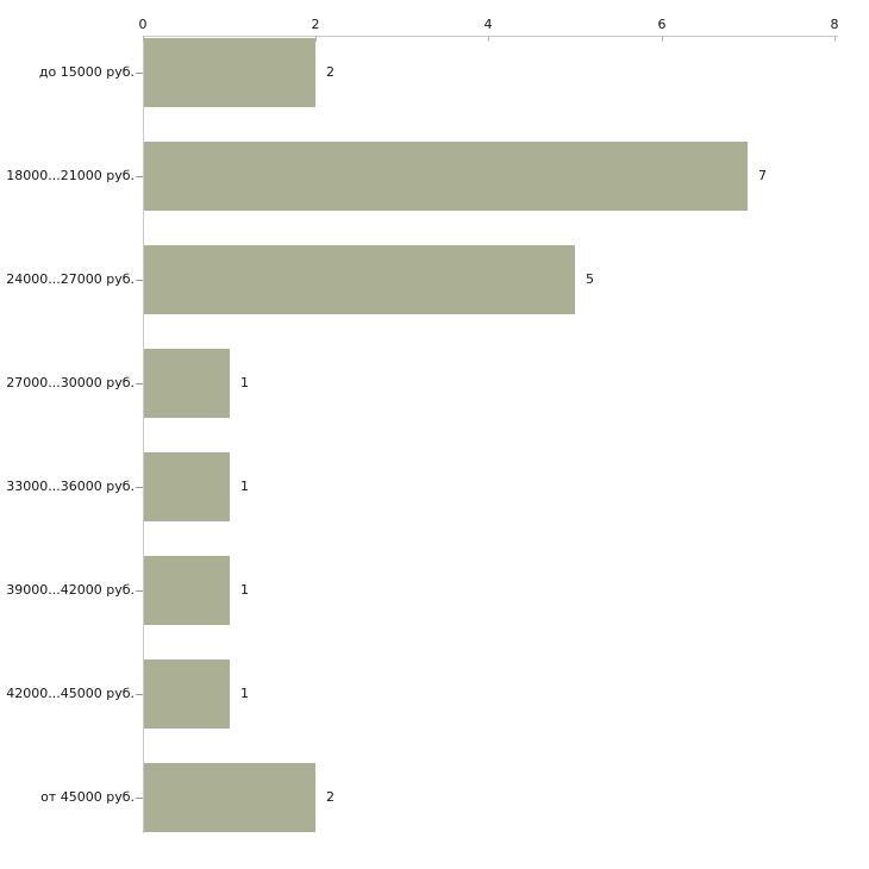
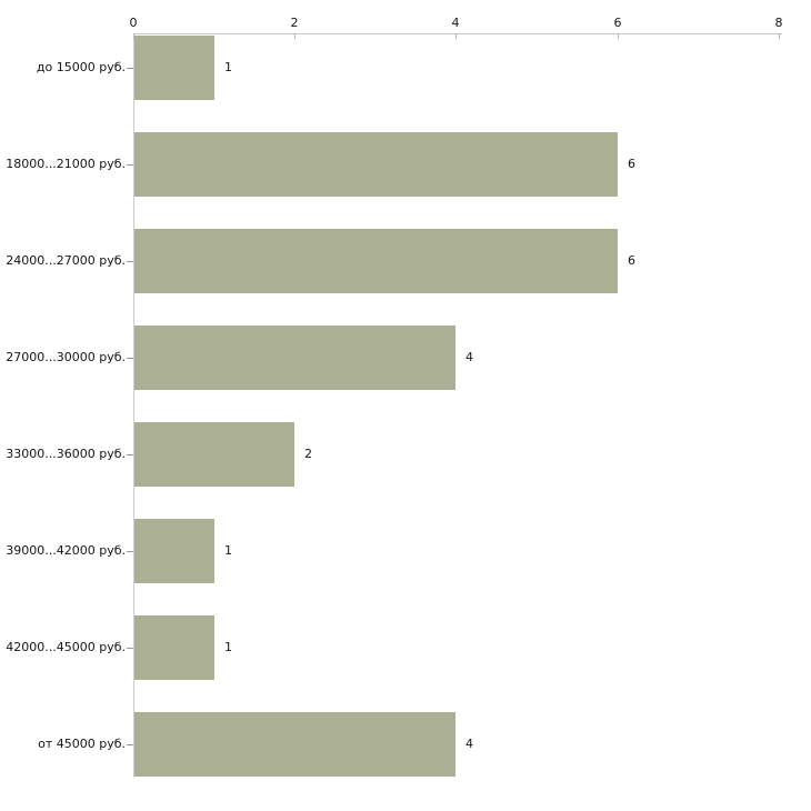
до 15000 руб.: 2 -> 1
18000...21000 руб.: 7 -> 6
24000...27000 руб.: 5 -> 6
27000...30000 руб.: 1 -> 4
33000...36000 руб.: 1 -> 2
от 45000 руб.: 2 -> 4
